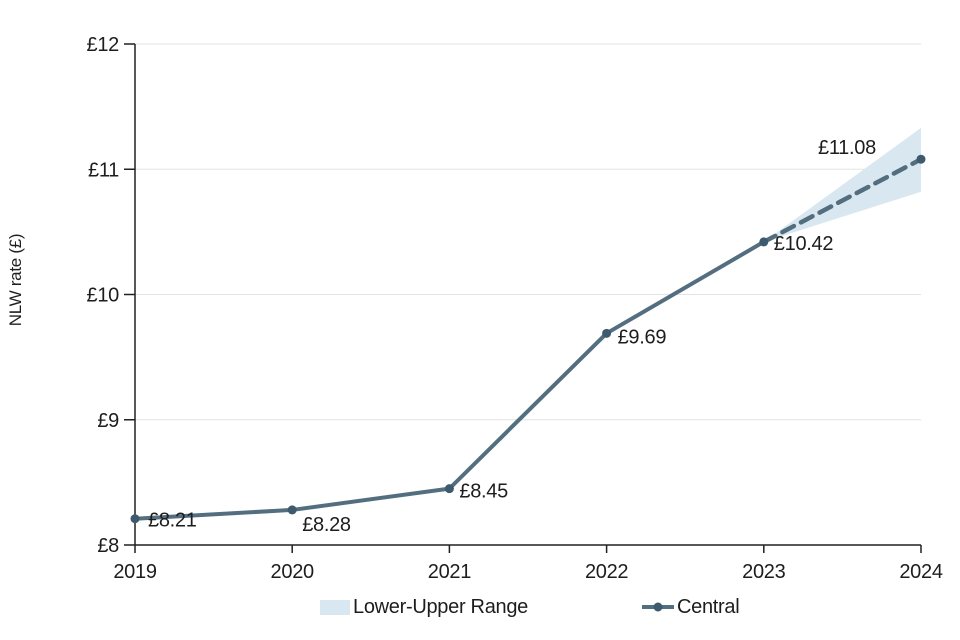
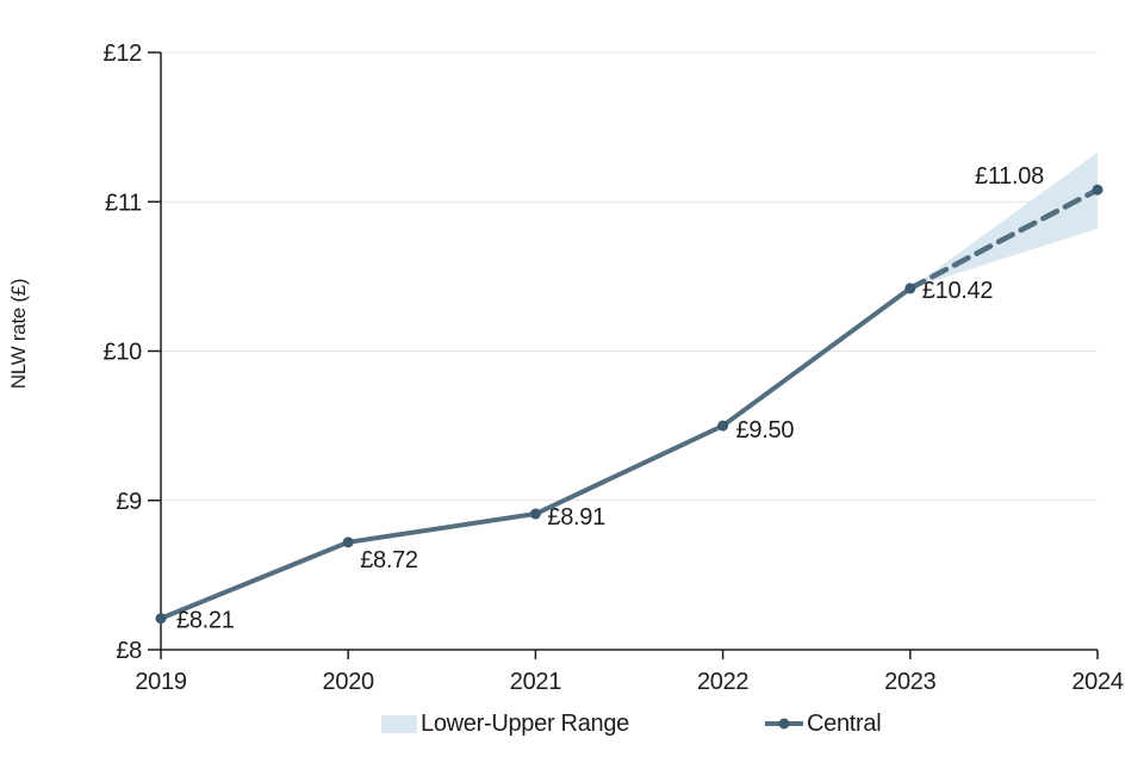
2020: £8.28 -> £8.72
2021: £8.45 -> £8.91
2022: £9.69 -> £9.50
